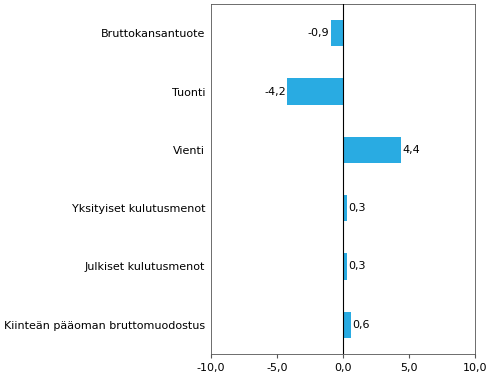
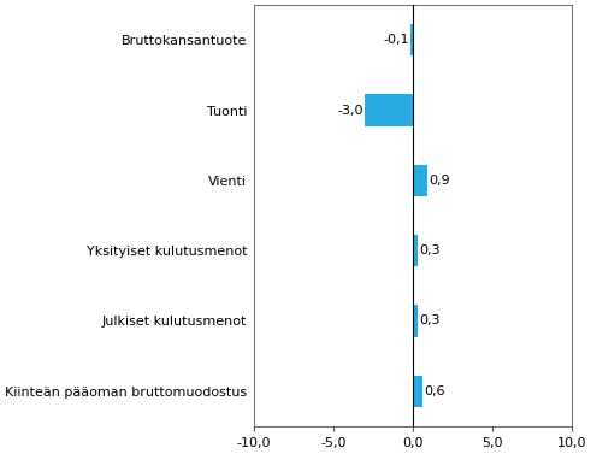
Bruttokansantuote: -0,9 -> -0,1
Tuonti: -4,2 -> -3,0
Vienti: 4,4 -> 0,9
